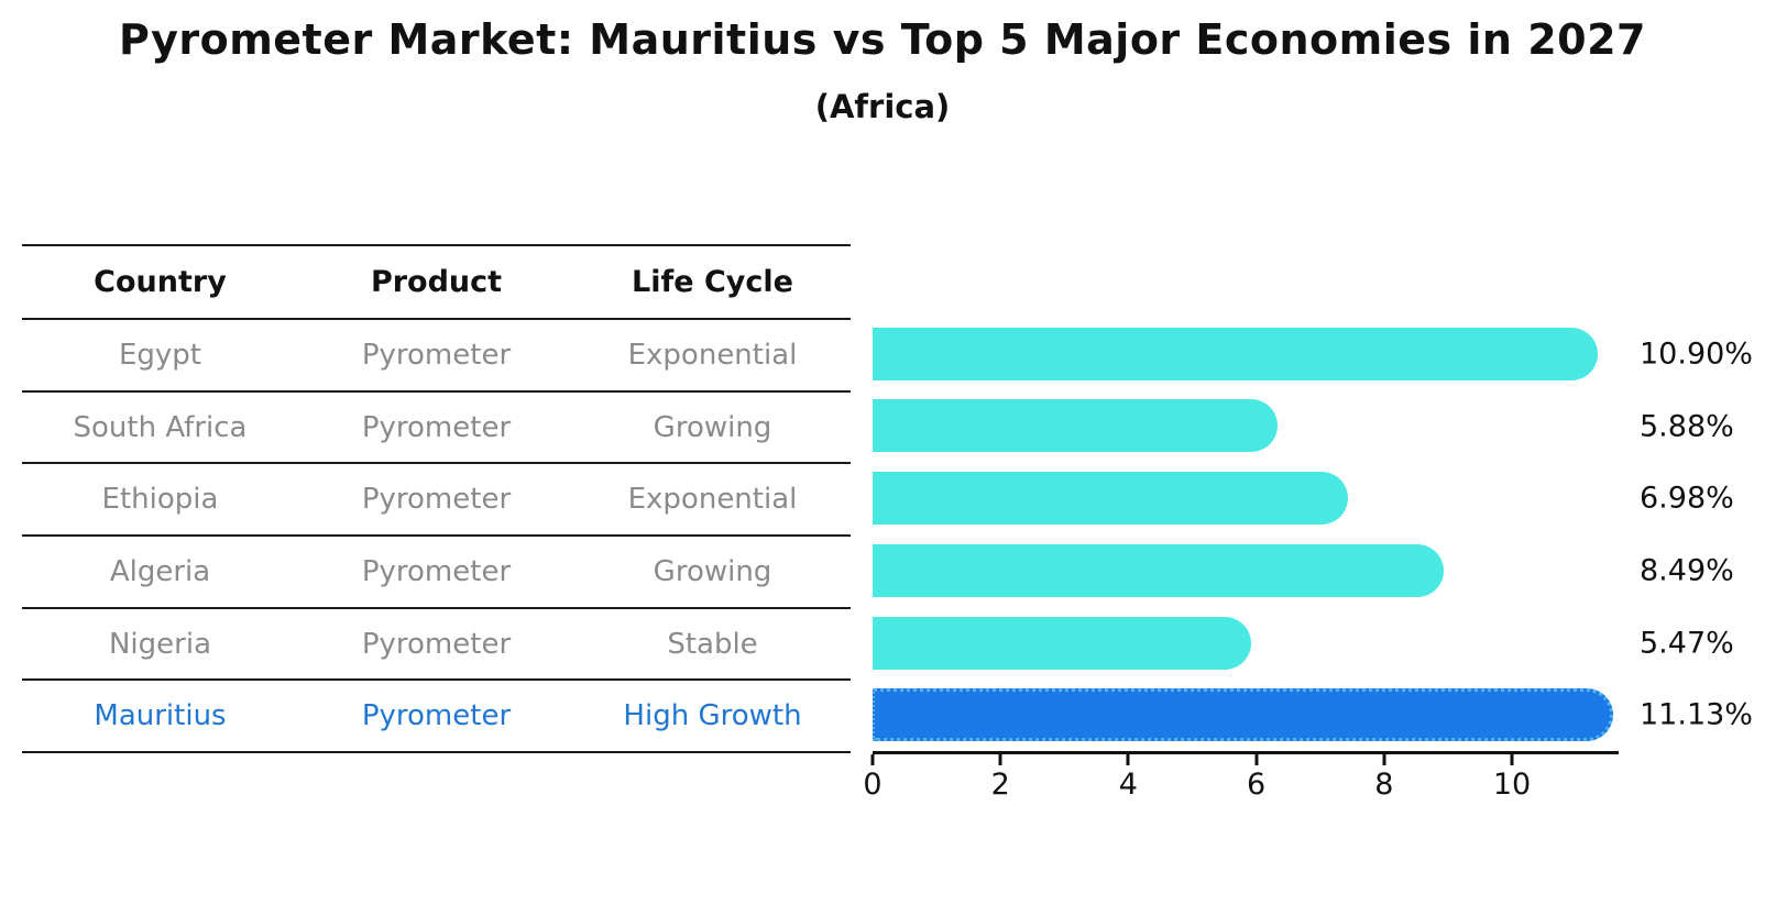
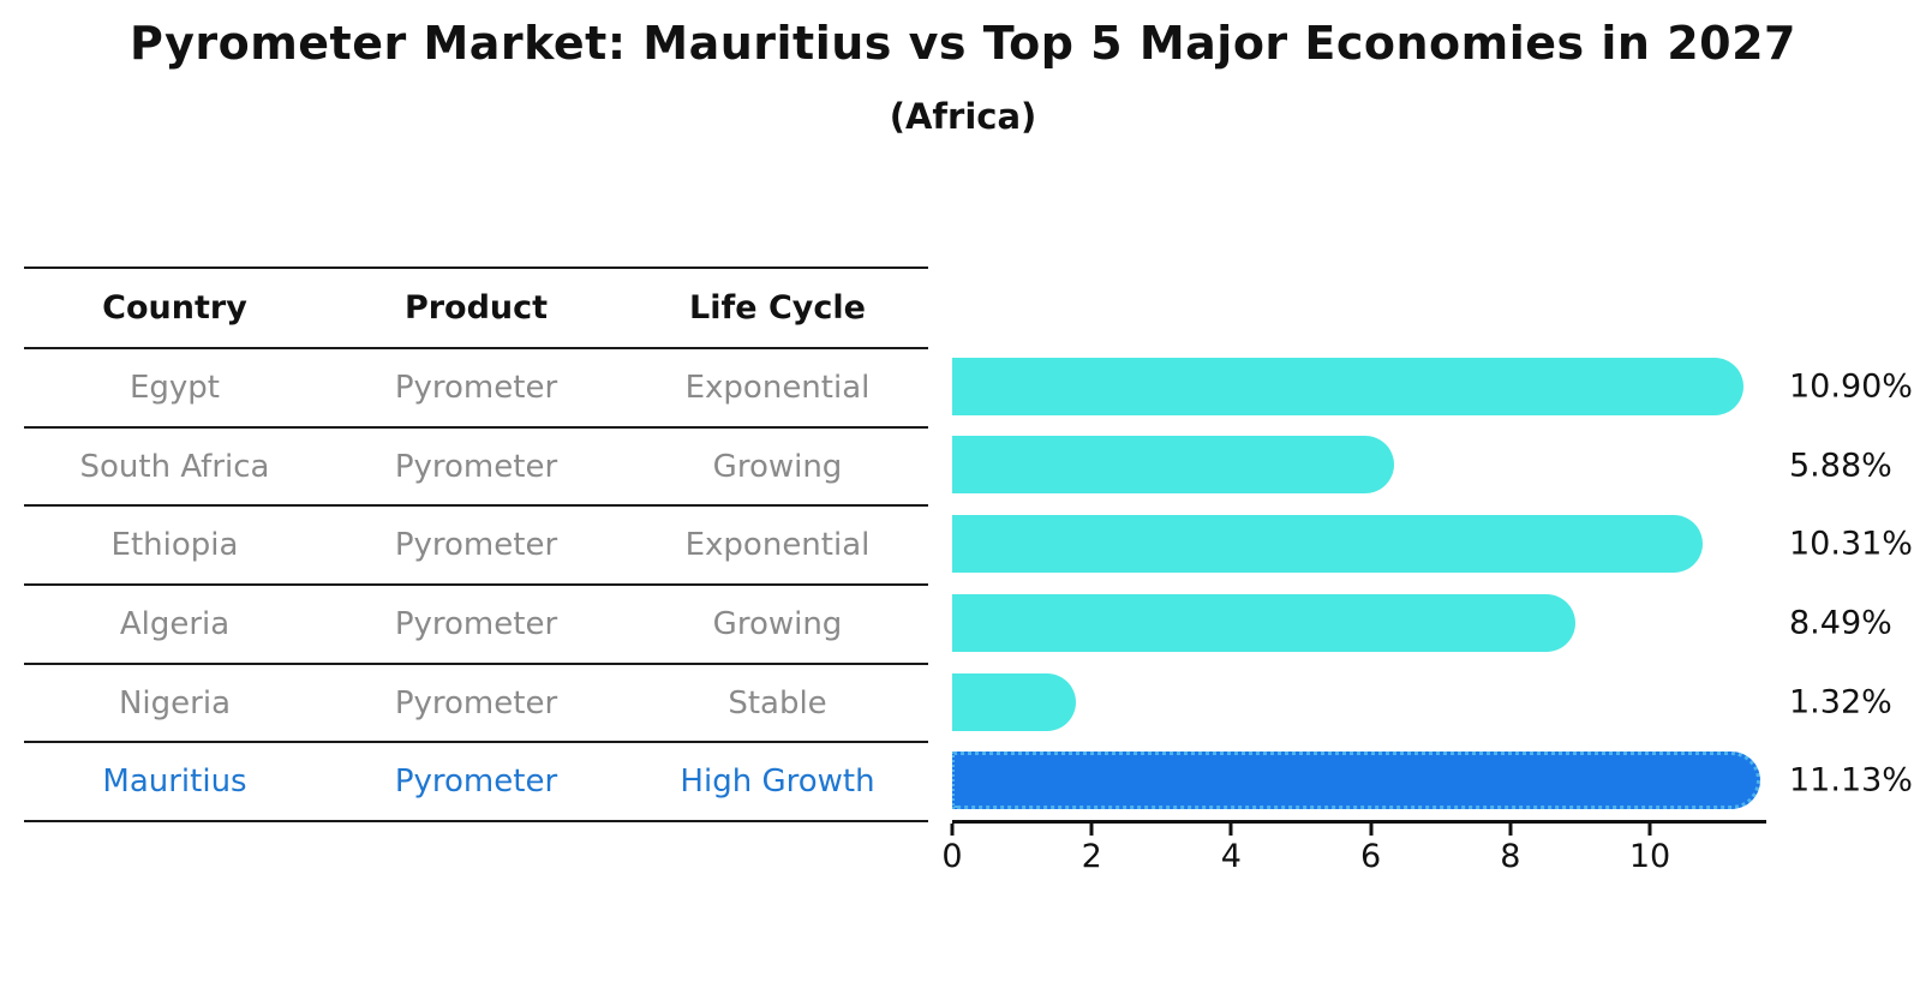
Ethiopia: 6.98% -> 10.31%
Nigeria: 5.47% -> 1.32%
